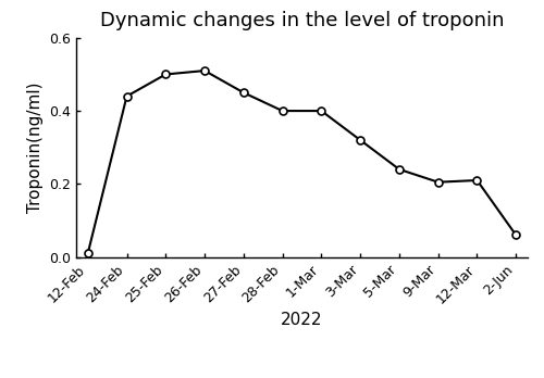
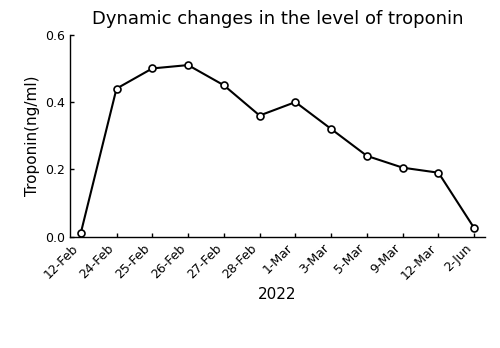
28-Feb: 0.400 -> 0.360
12-Mar: 0.210 -> 0.190
2-Jun: 0.060 -> 0.025
